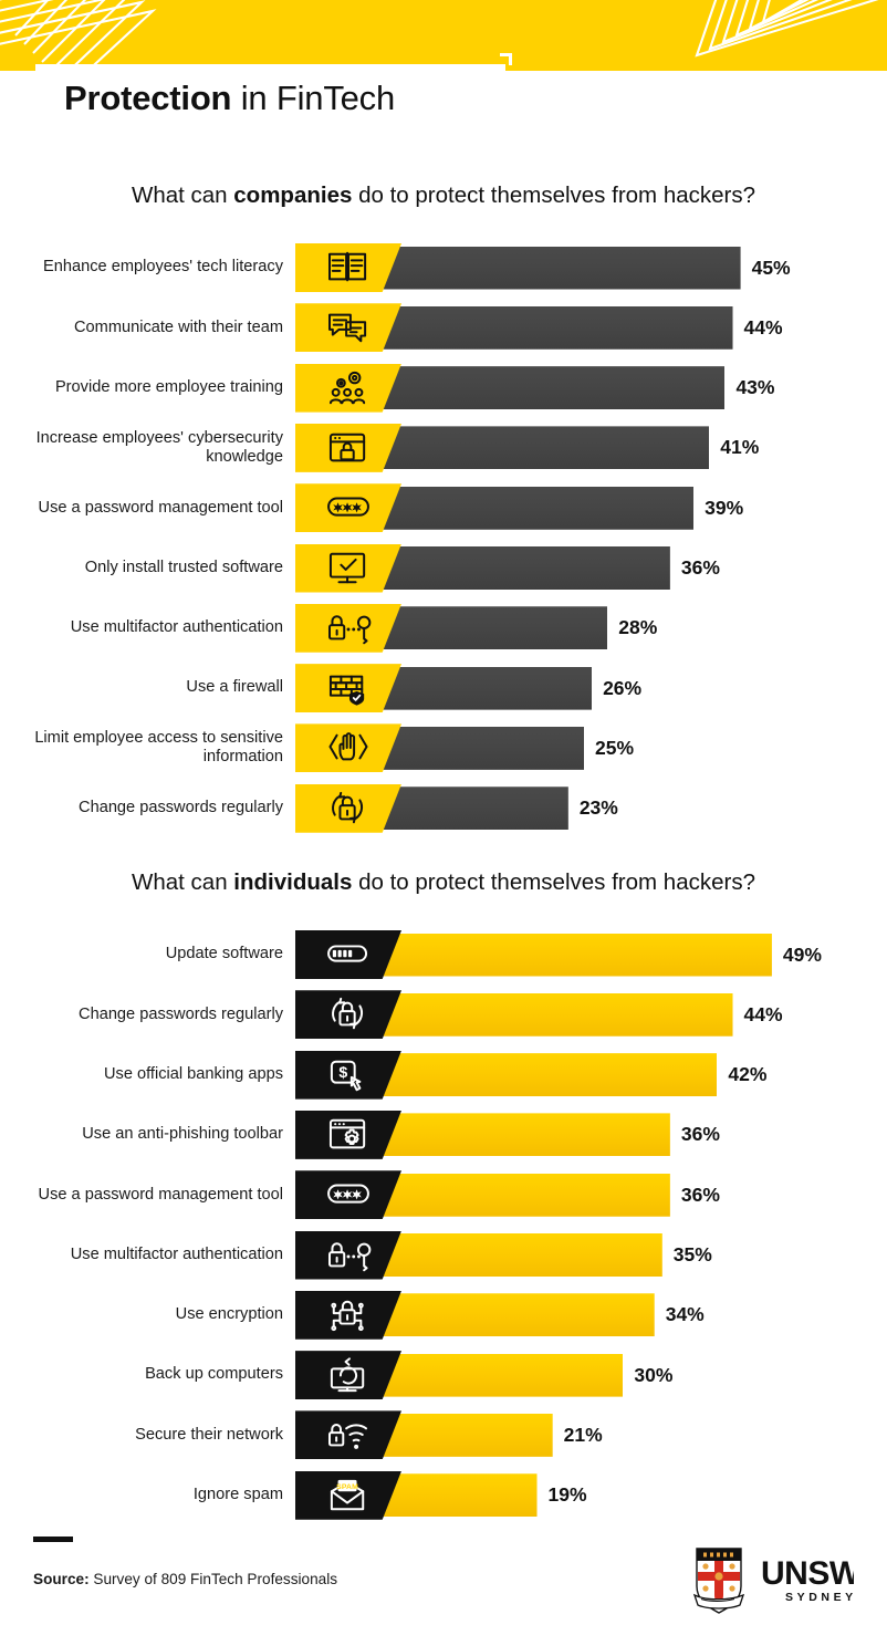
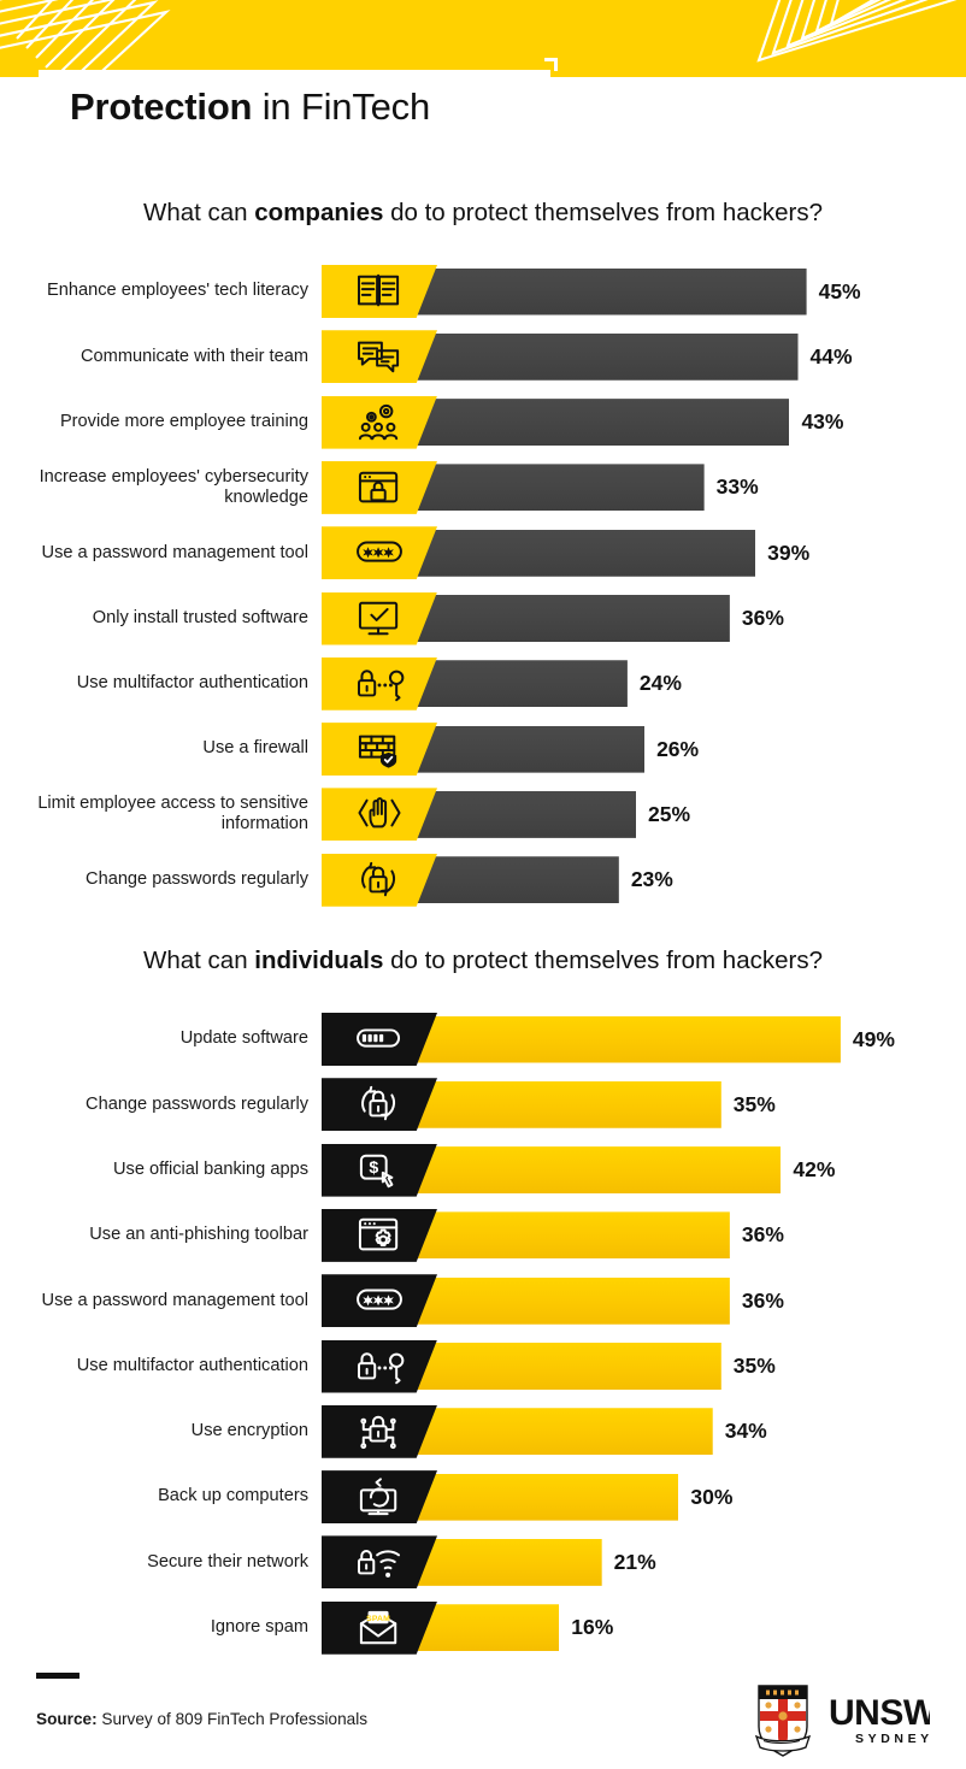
What can companies do to protect themselves from hackers?/Increase employees' cybersecurity knowledge: 41% -> 33%
What can companies do to protect themselves from hackers?/Use multifactor authentication: 28% -> 24%
What can individuals do to protect themselves from hackers?/Change passwords regularly: 44% -> 35%
What can individuals do to protect themselves from hackers?/Ignore spam: 19% -> 16%
